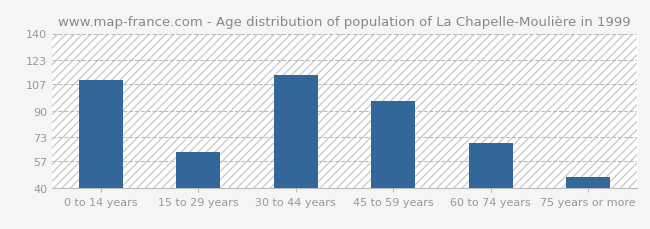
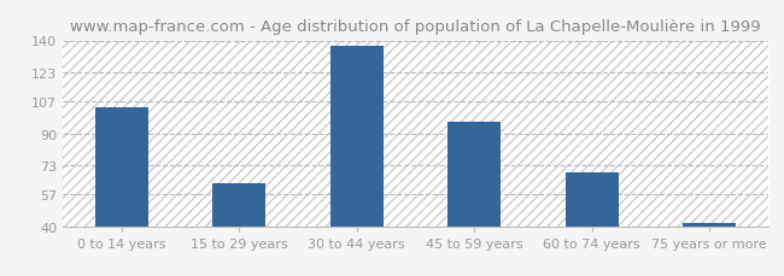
0 to 14 years: 110 -> 104
30 to 44 years: 113 -> 137
75 years or more: 47 -> 42
